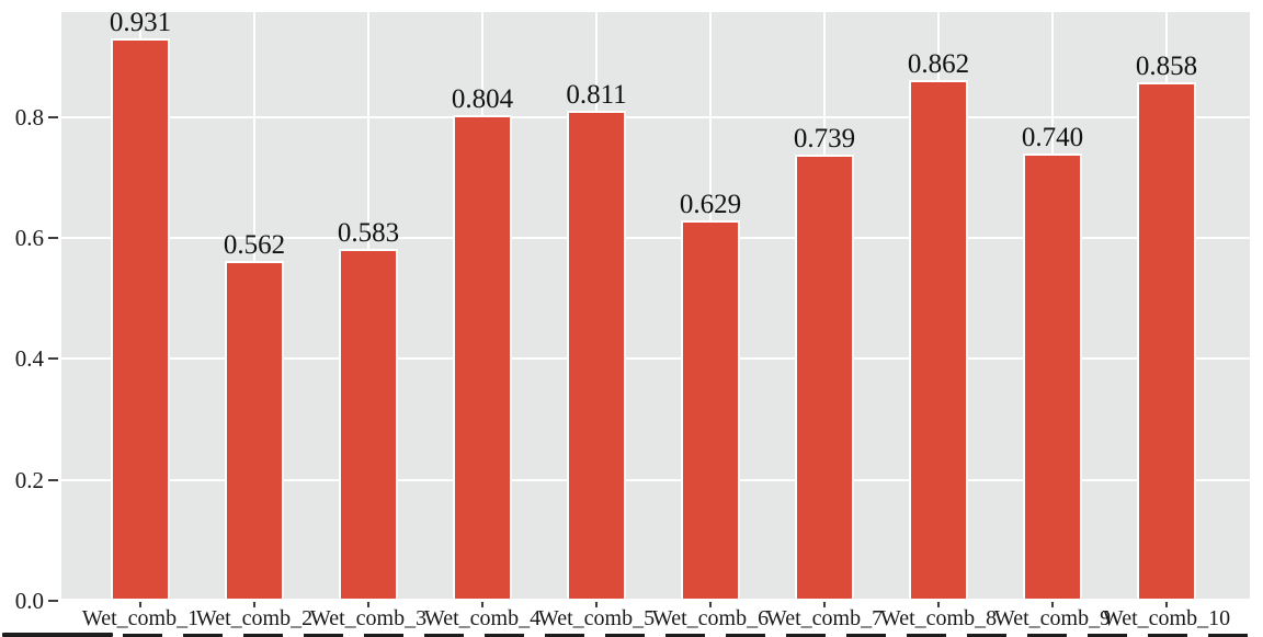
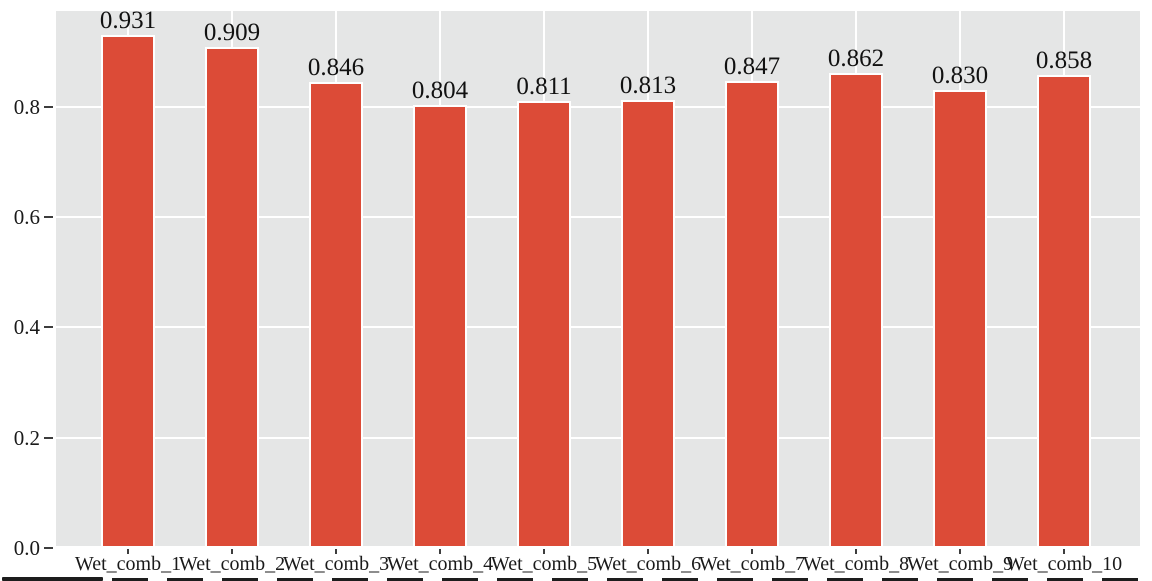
Wet_comb_2: 0.562 -> 0.909
Wet_comb_3: 0.583 -> 0.846
Wet_comb_6: 0.629 -> 0.813
Wet_comb_7: 0.739 -> 0.847
Wet_comb_9: 0.740 -> 0.830
